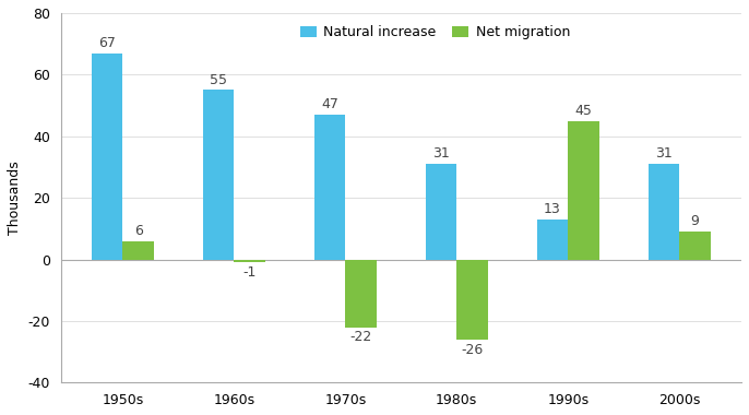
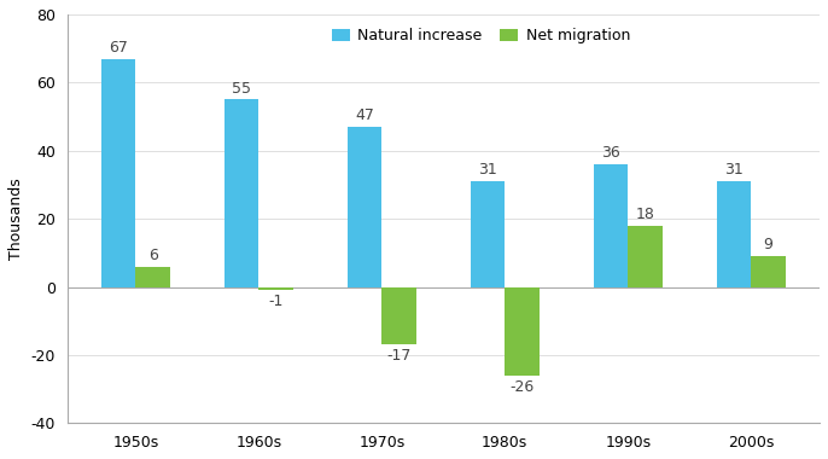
Net migration/1970s: -22 -> -17
Natural increase/1990s: 13 -> 36
Net migration/1990s: 45 -> 18
